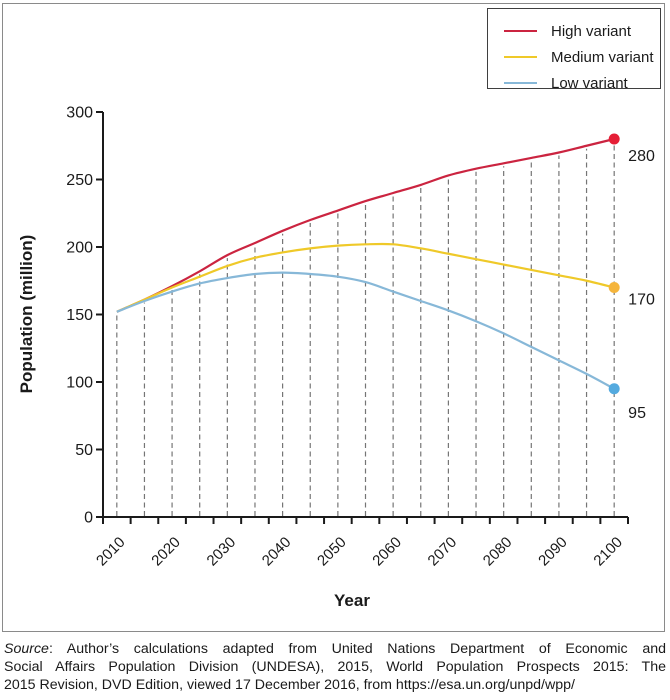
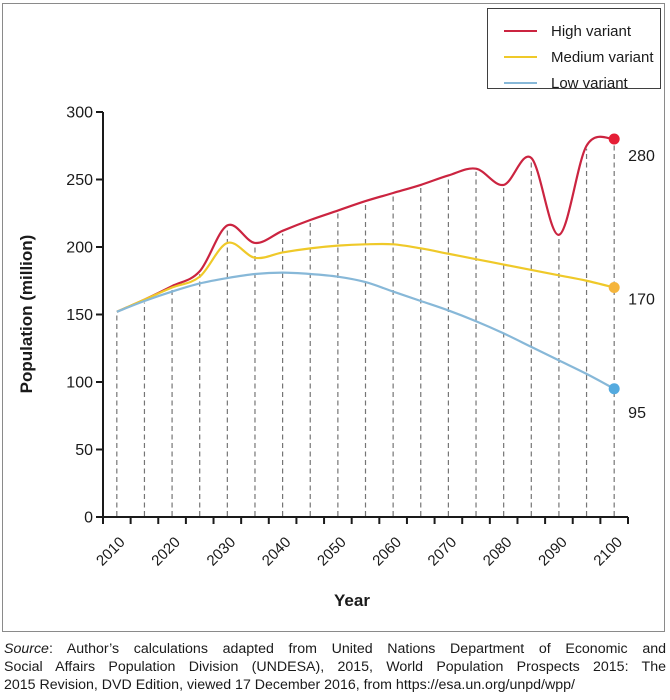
High variant/2030: 194 -> 216
Medium variant/2030: 186 -> 203
High variant/2080: 262 -> 246
High variant/2090: 270 -> 209
